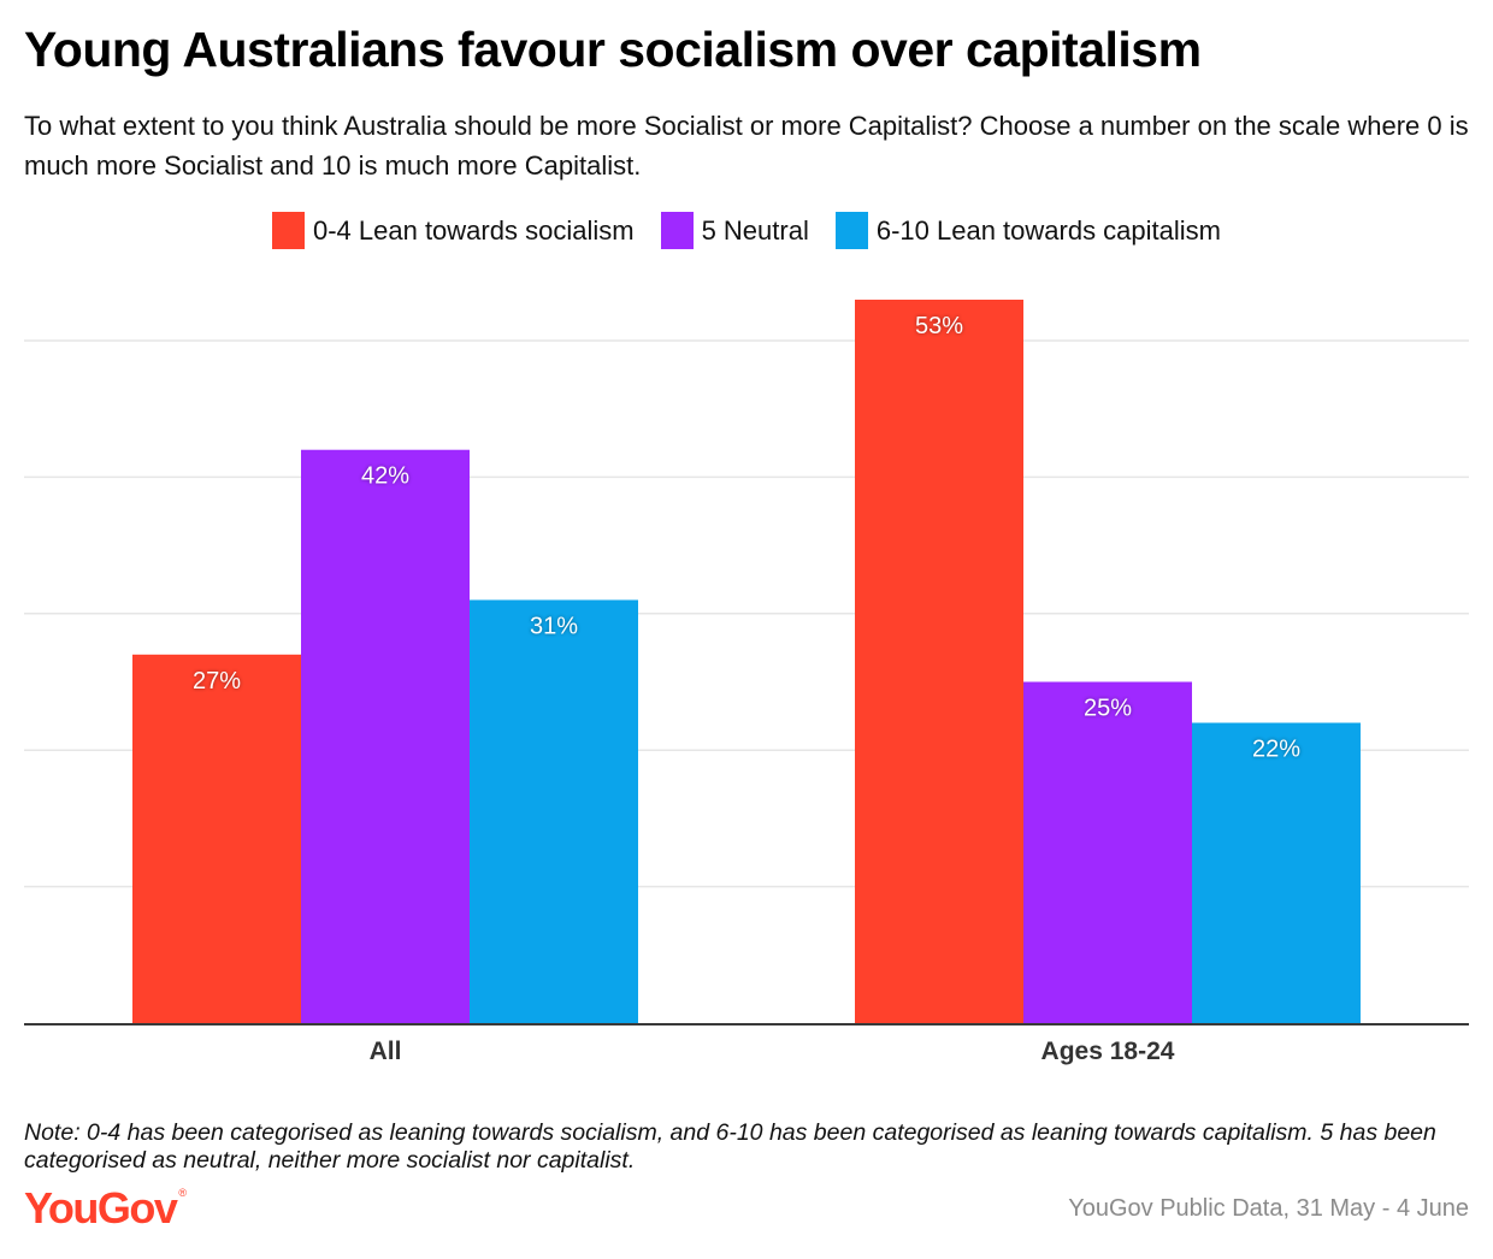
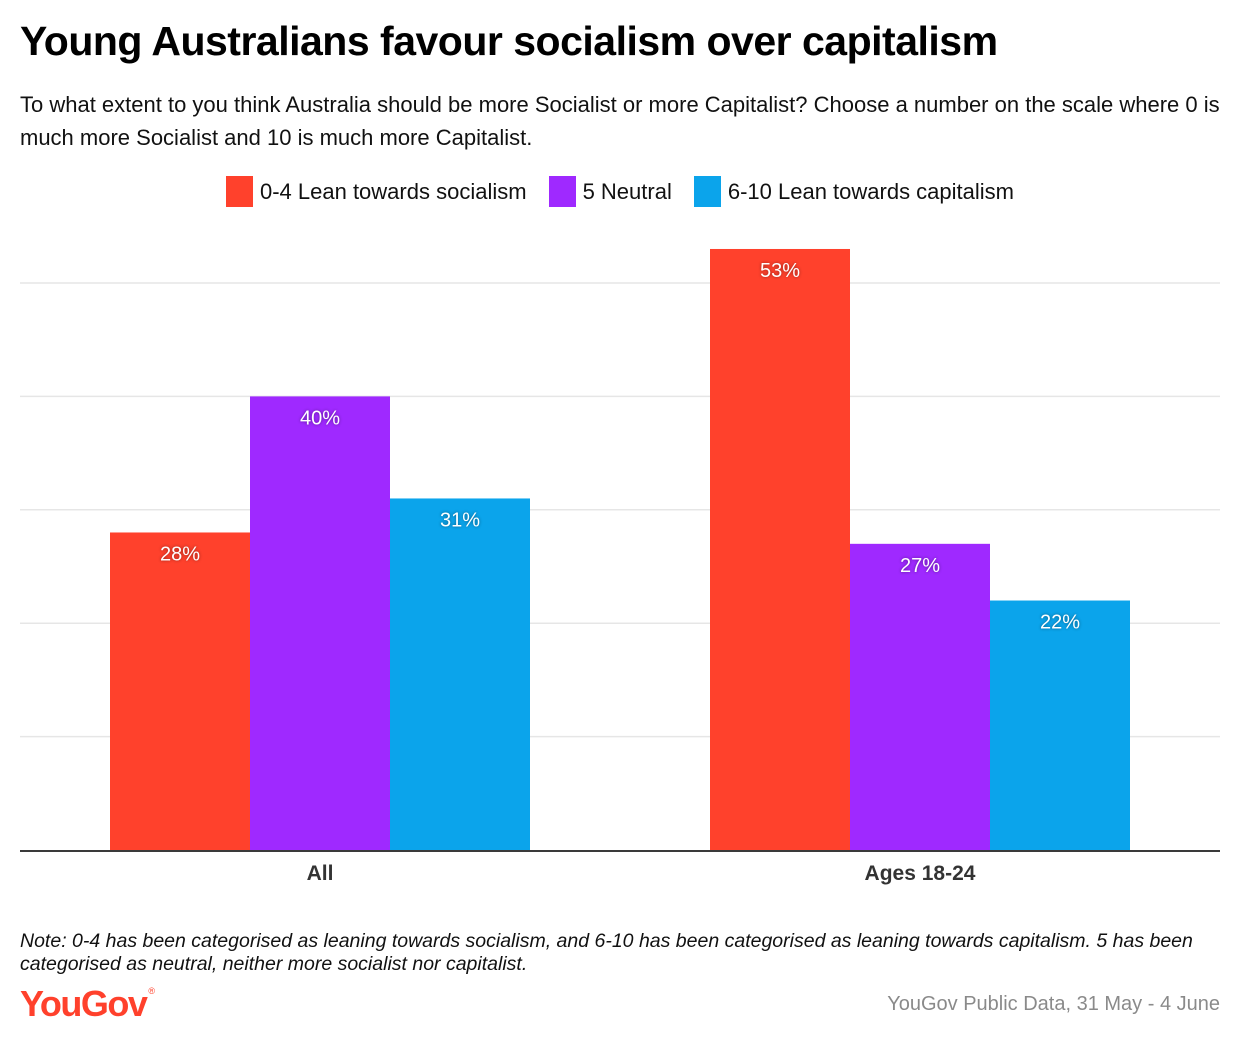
0-4 Lean towards socialism/All: 27% -> 28%
5 Neutral/All: 42% -> 40%
5 Neutral/Ages 18-24: 25% -> 27%
